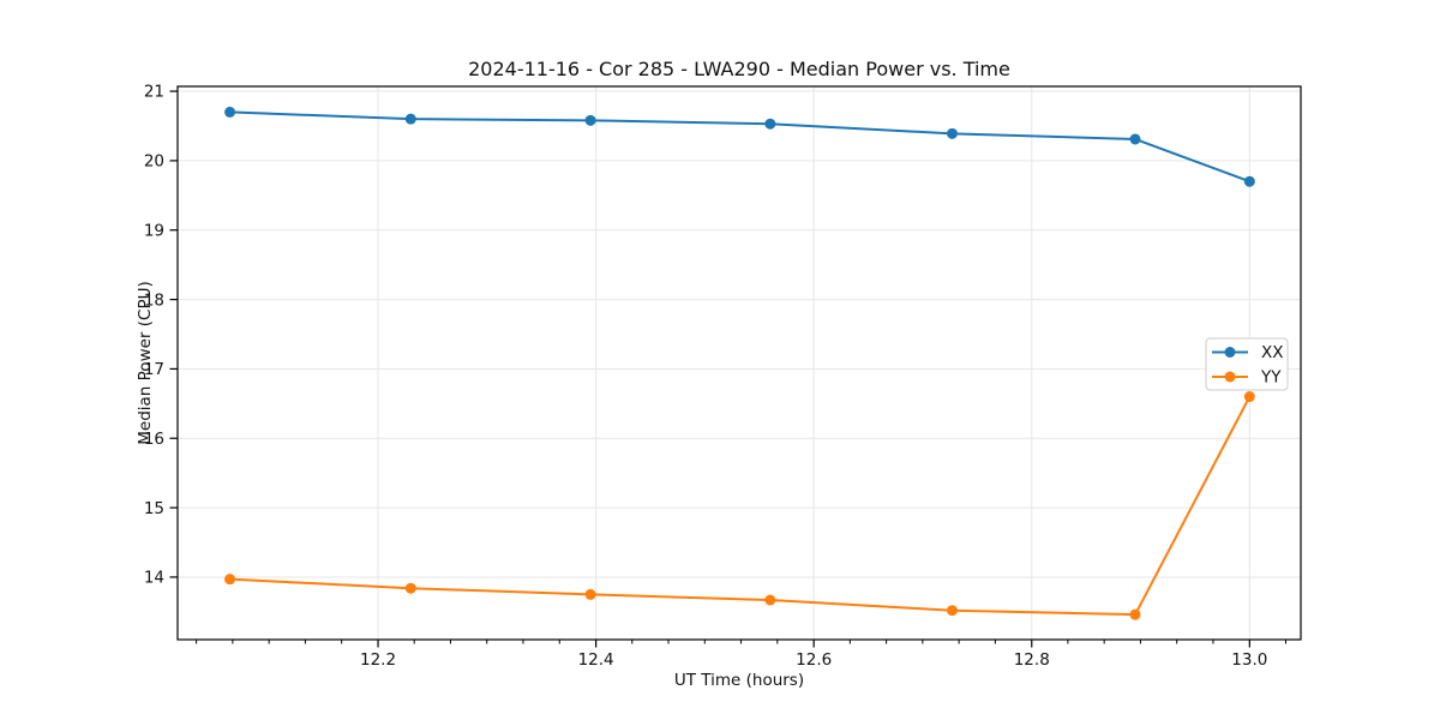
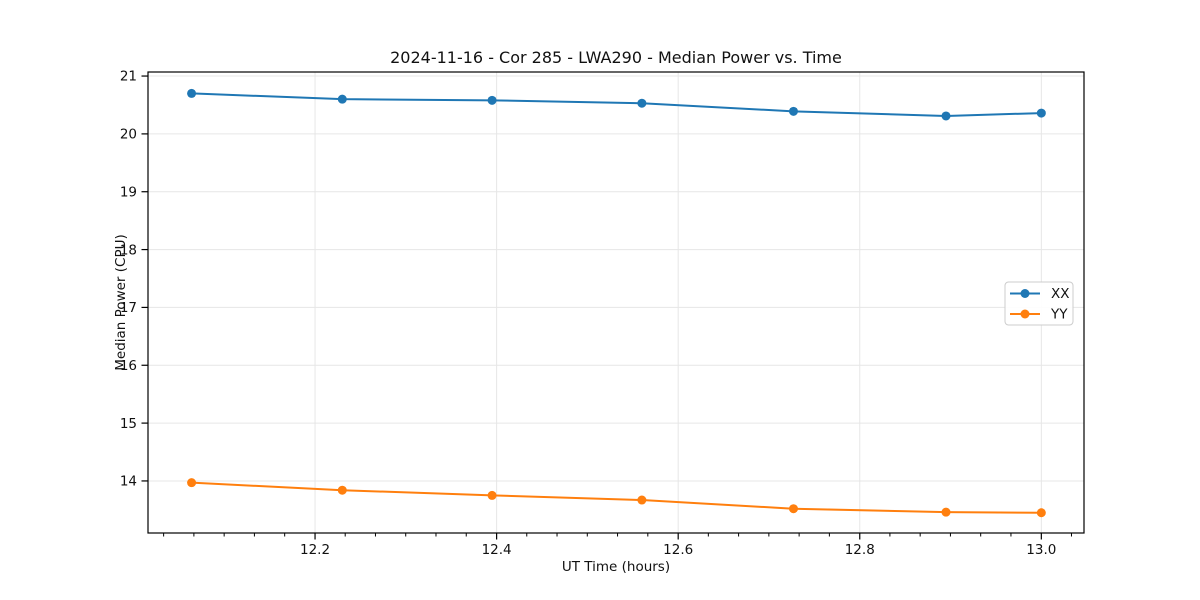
XX/13.0: 19.7 -> 20.4
YY/13.0: 16.6 -> 13.4
